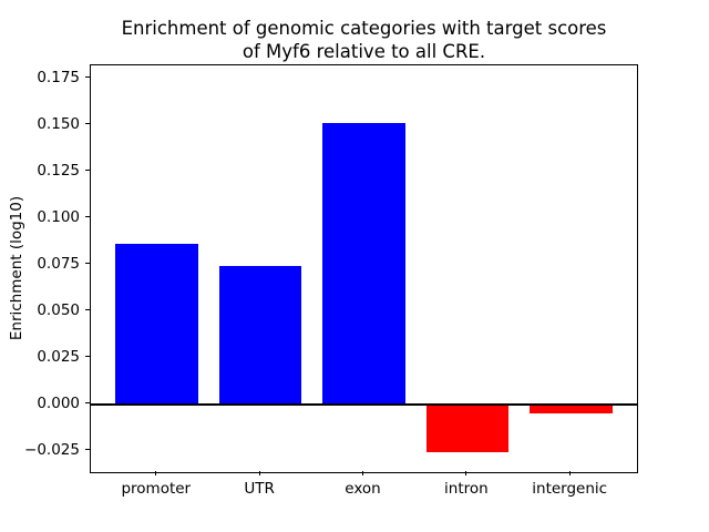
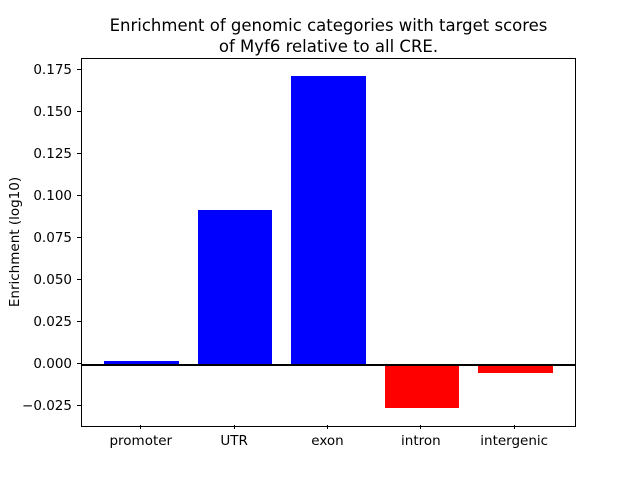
promoter: 0.086 -> 0.002
UTR: 0.074 -> 0.092
exon: 0.151 -> 0.172
